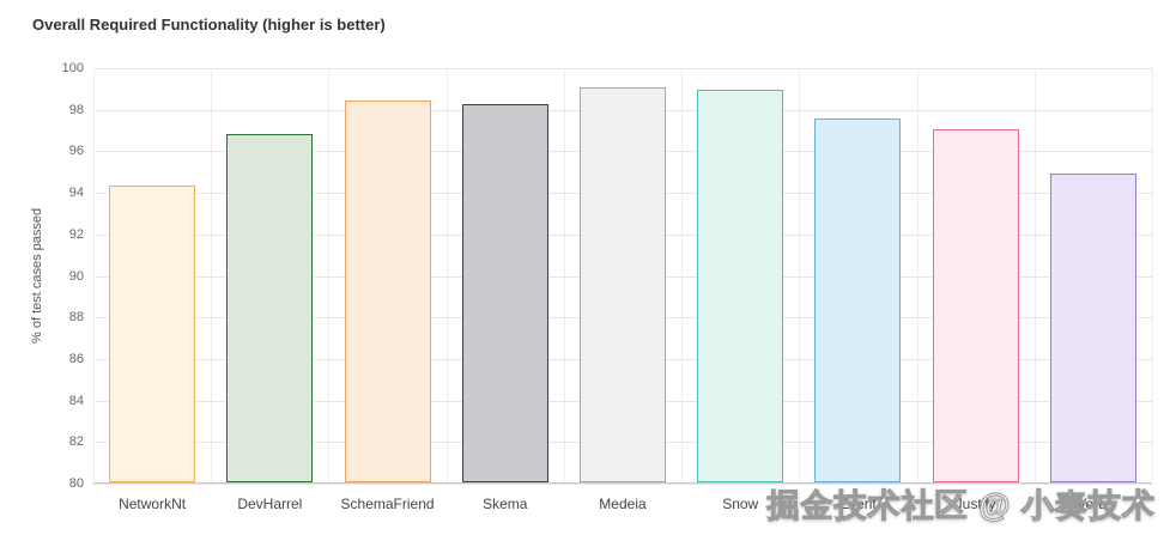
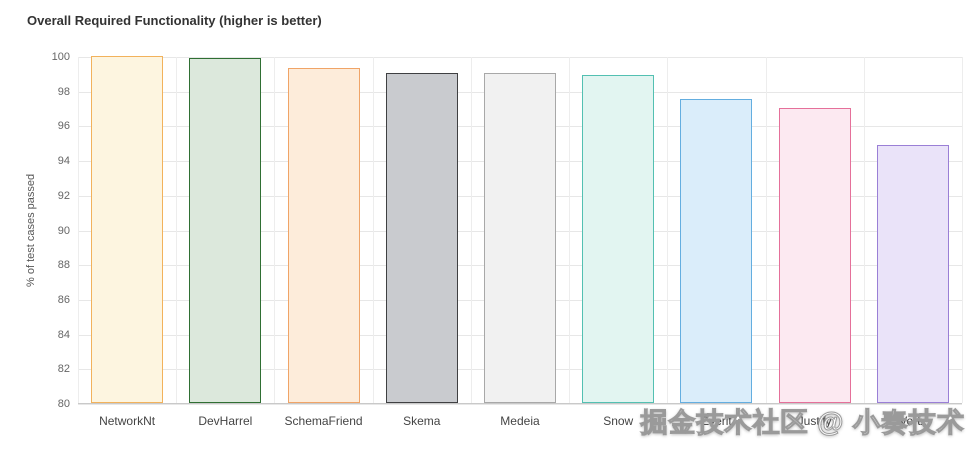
NetworkNt: 94.3 -> 100.0
DevHarrel: 96.8 -> 99.9
SchemaFriend: 98.4 -> 99.3
Skema: 98.2 -> 99.0
